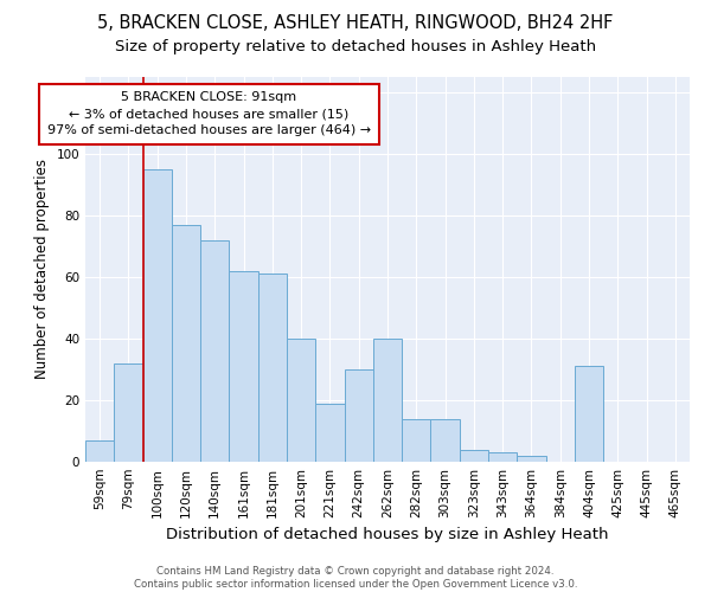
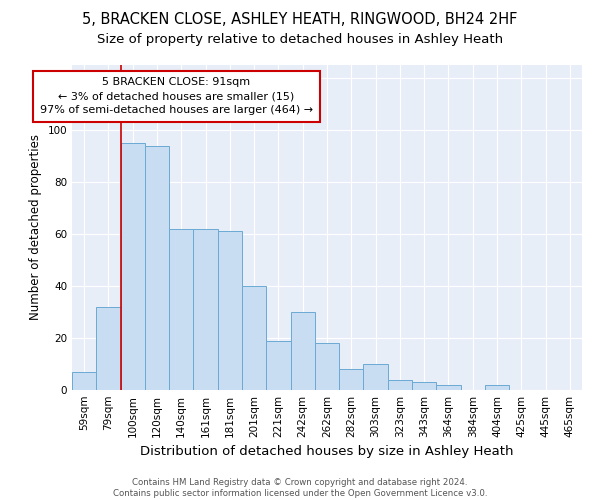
120sqm: 77 -> 94
140sqm: 72 -> 62
262sqm: 40 -> 18
282sqm: 14 -> 8
303sqm: 14 -> 10
404sqm: 31 -> 2
